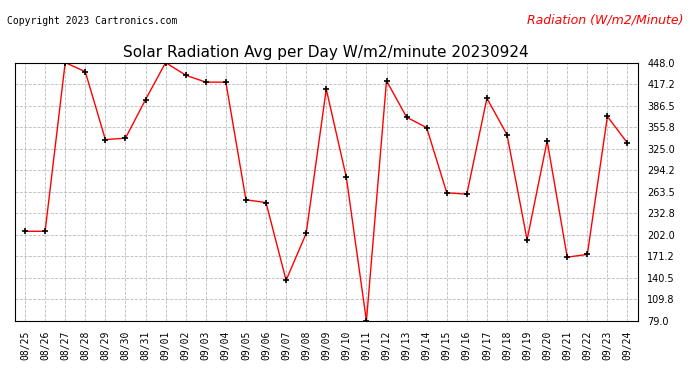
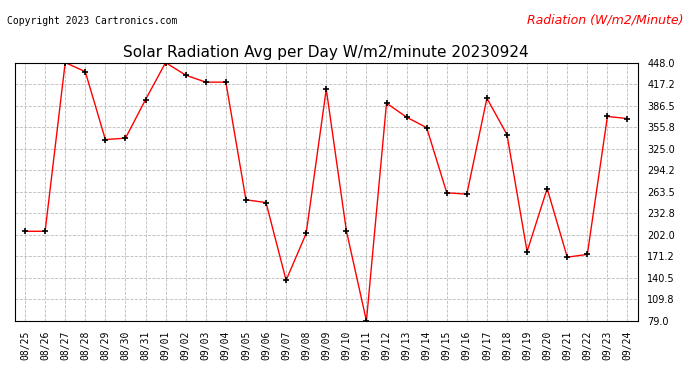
09/10: 284 -> 208
09/12: 422 -> 390
09/19: 195 -> 178
09/20: 336 -> 268
09/24: 333 -> 368
